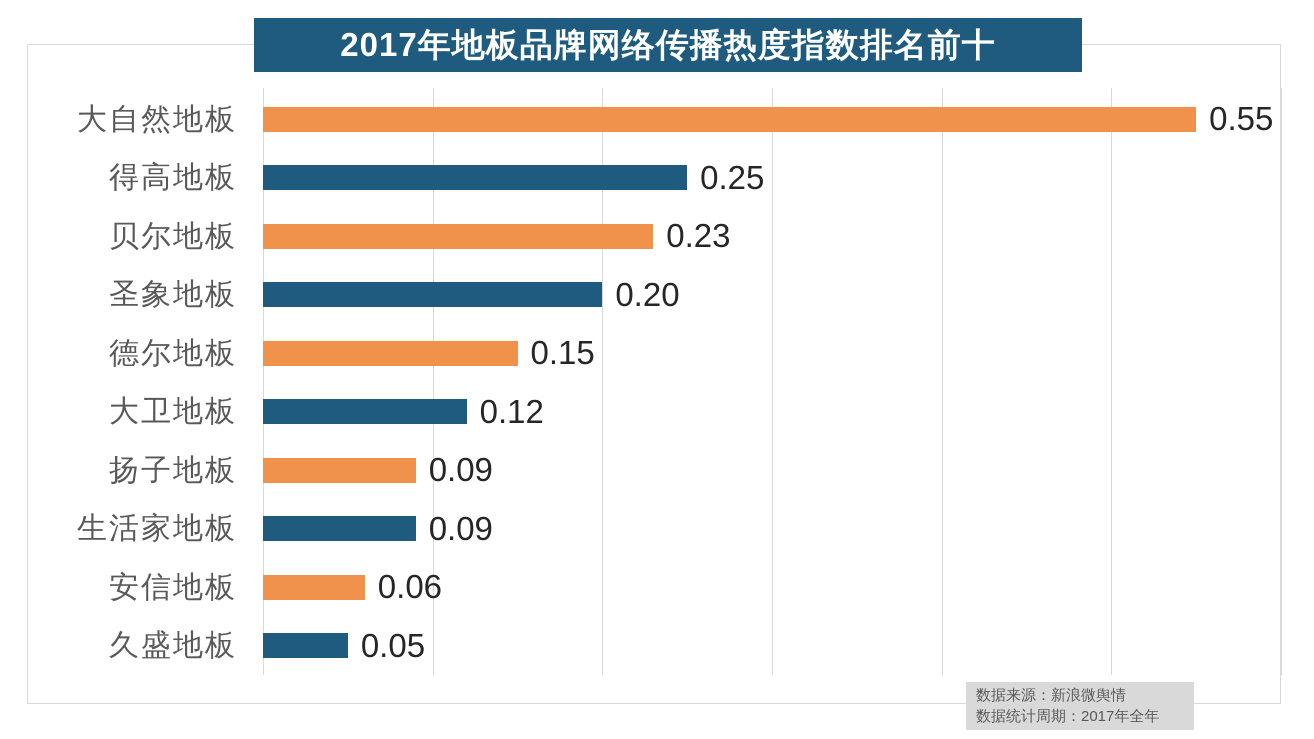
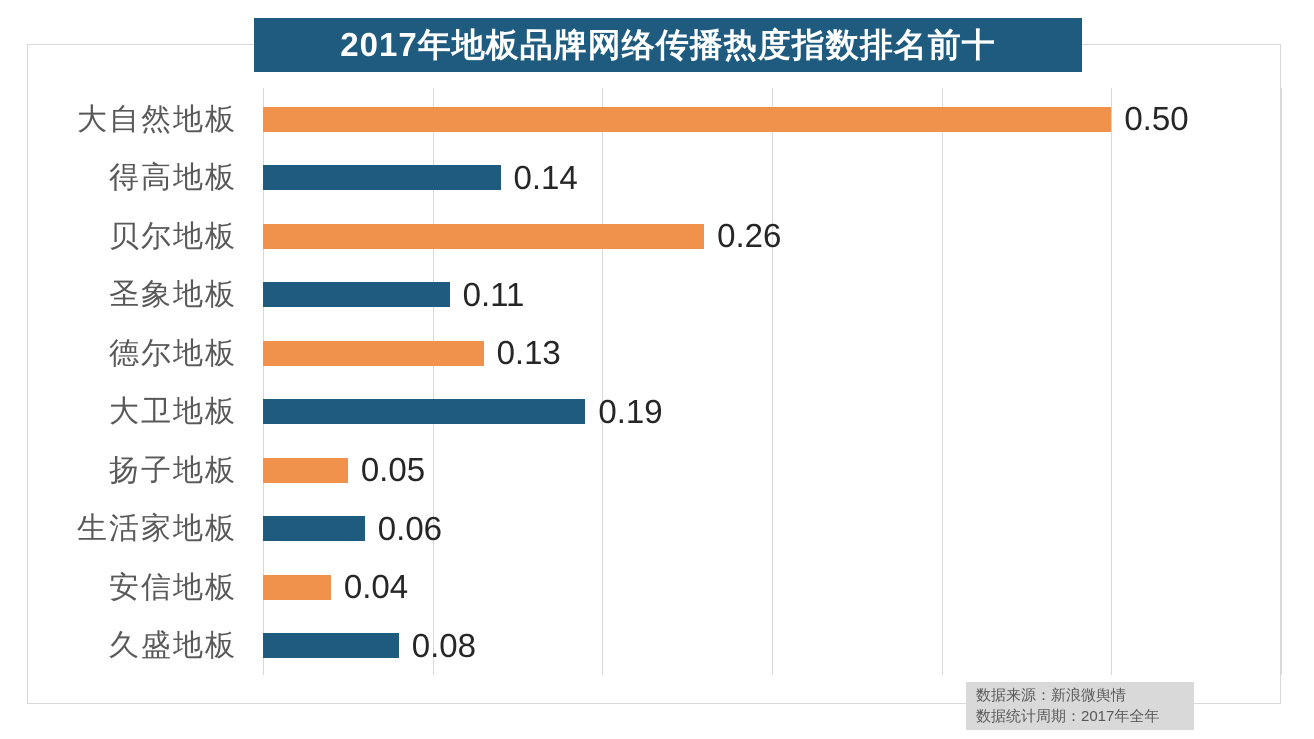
大自然地板: 0.55 -> 0.50
得高地板: 0.25 -> 0.14
贝尔地板: 0.23 -> 0.26
圣象地板: 0.20 -> 0.11
德尔地板: 0.15 -> 0.13
大卫地板: 0.12 -> 0.19
扬子地板: 0.09 -> 0.05
生活家地板: 0.09 -> 0.06
安信地板: 0.06 -> 0.04
久盛地板: 0.05 -> 0.08
